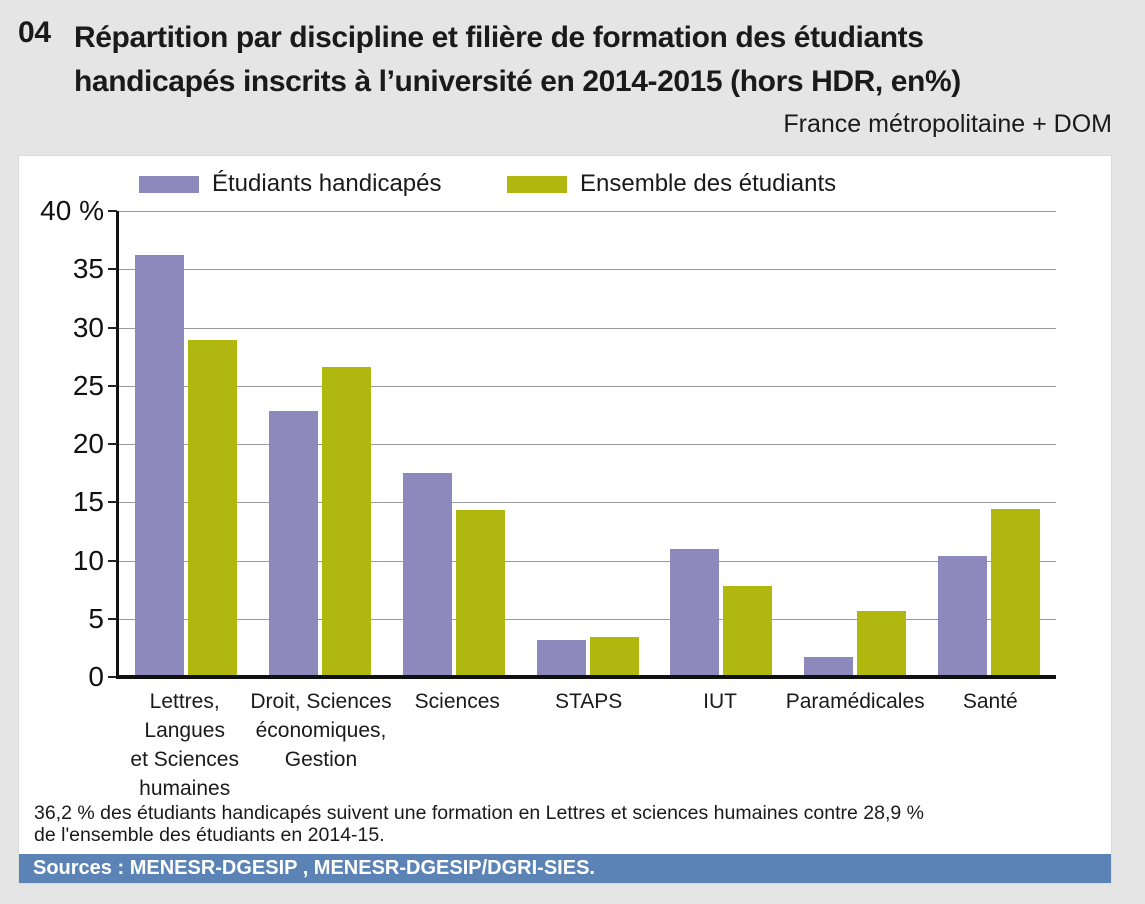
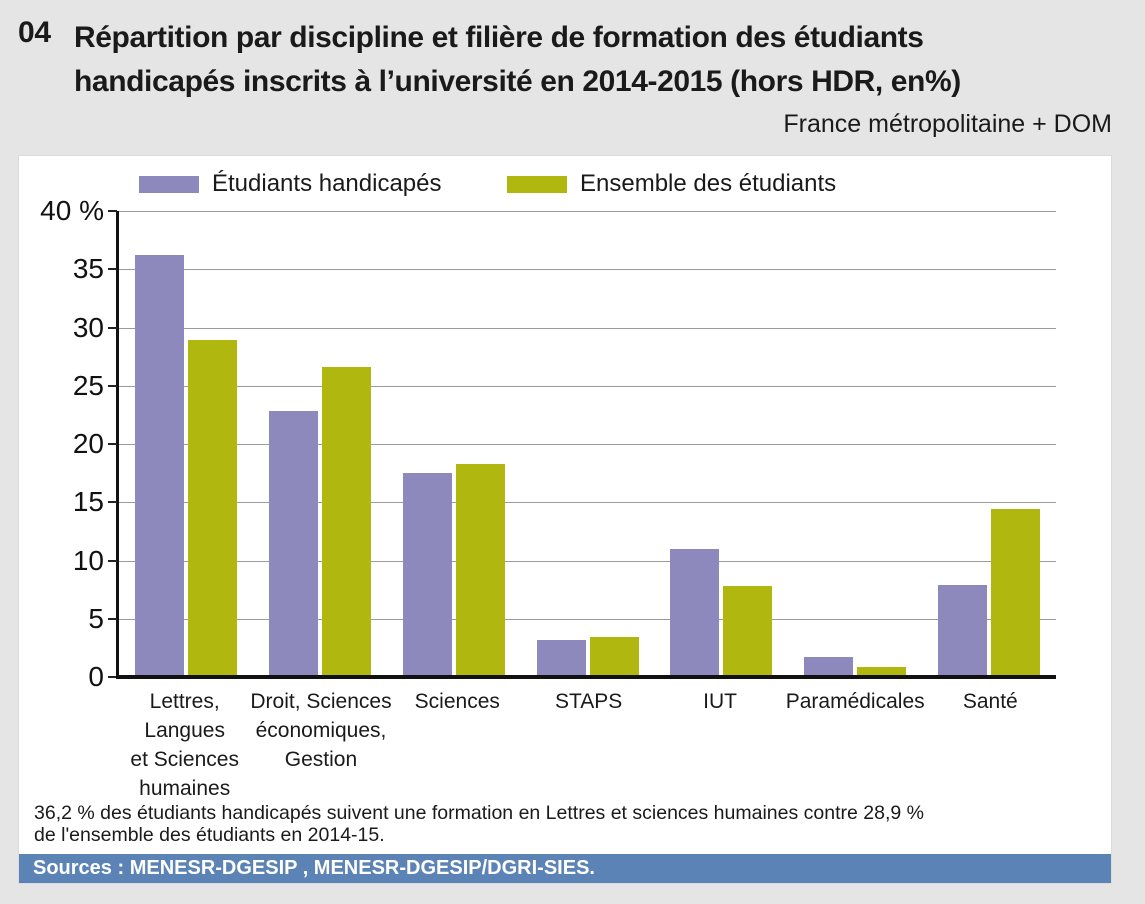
Ensemble des étudiants/Sciences: 14.3% -> 18.3%
Ensemble des étudiants/Paramédicales: 5.7% -> 0.9%
Étudiants handicapés/Santé: 10.4% -> 7.9%
